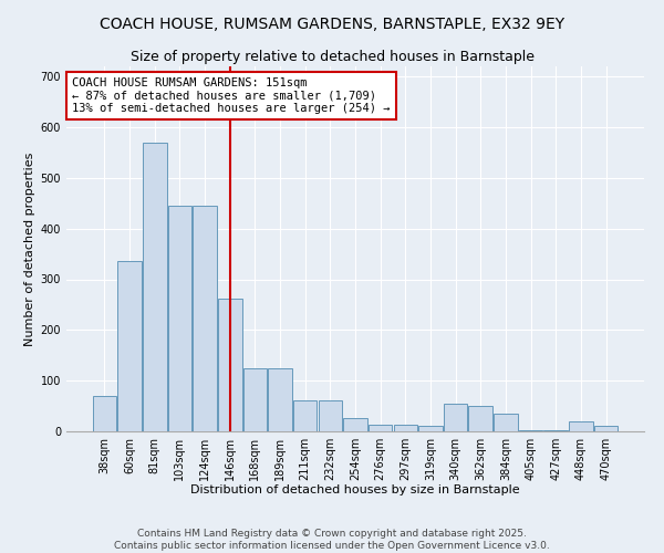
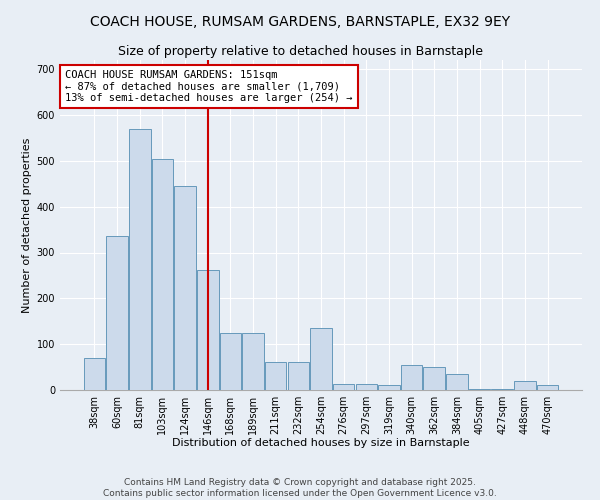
103sqm: 445 -> 505
254sqm: 27 -> 135
